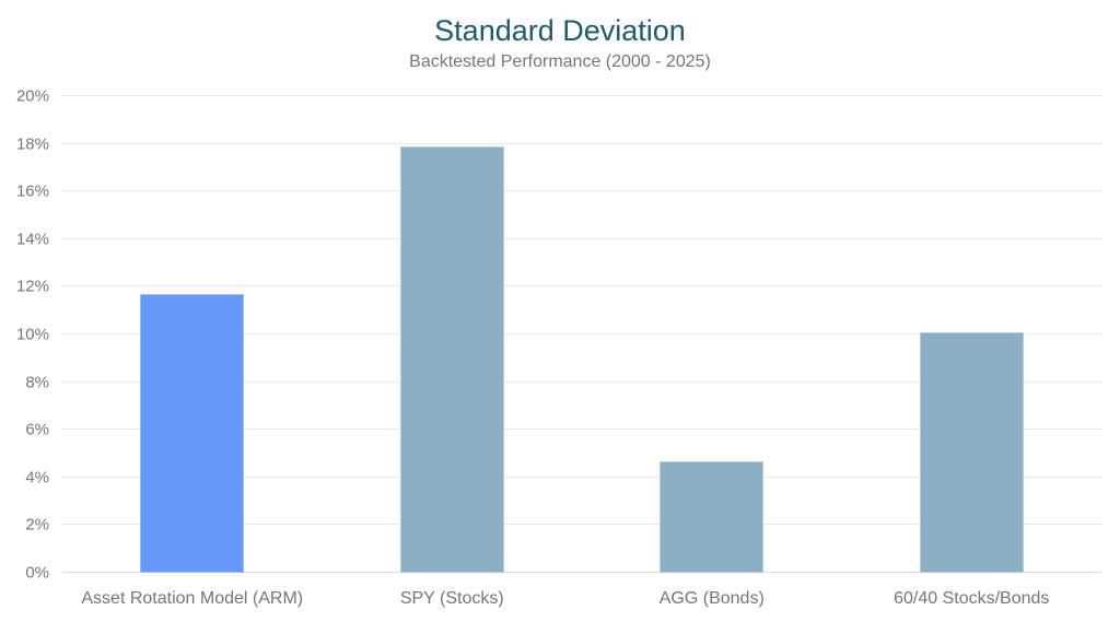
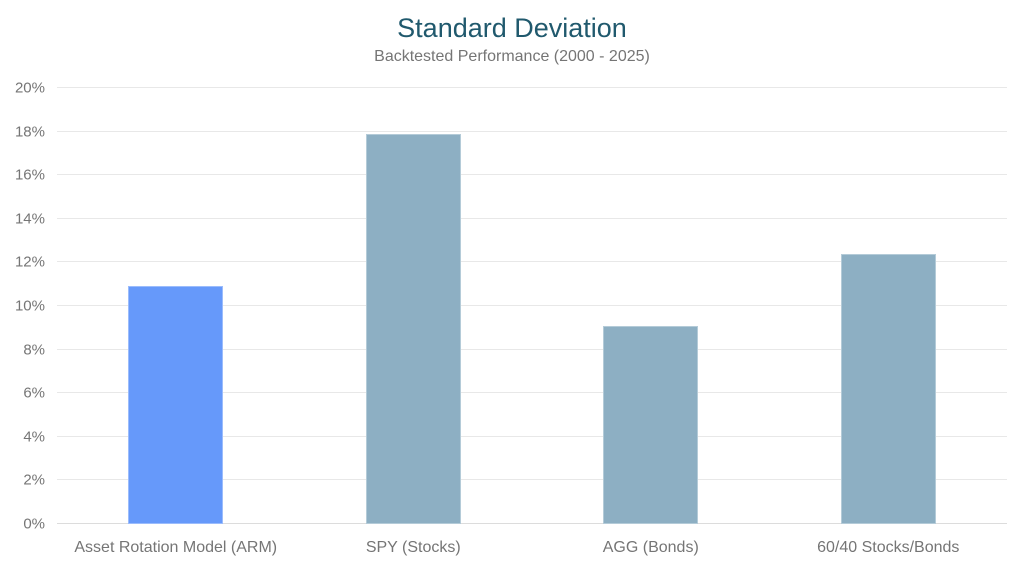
Asset Rotation Model (ARM): 11.7% -> 10.9%
AGG (Bonds): 4.7% -> 9.1%
60/40 Stocks/Bonds: 10.1% -> 12.4%
